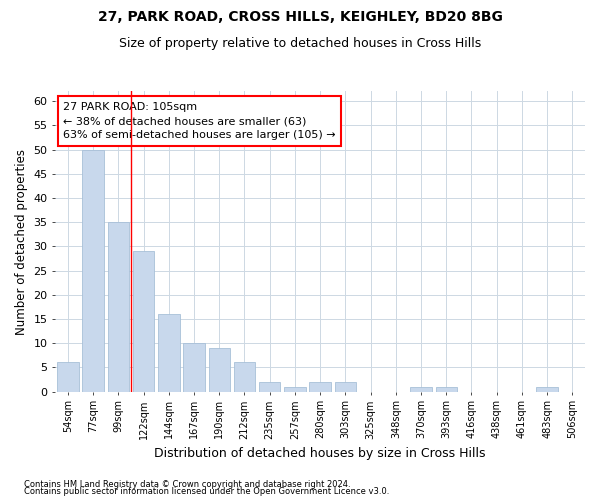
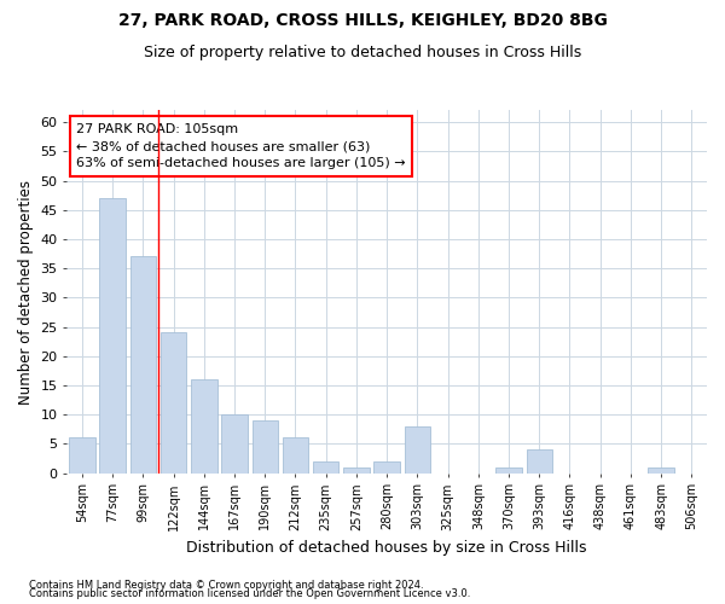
77sqm: 50 -> 47
99sqm: 35 -> 37
122sqm: 29 -> 24
303sqm: 2 -> 8
393sqm: 1 -> 4
